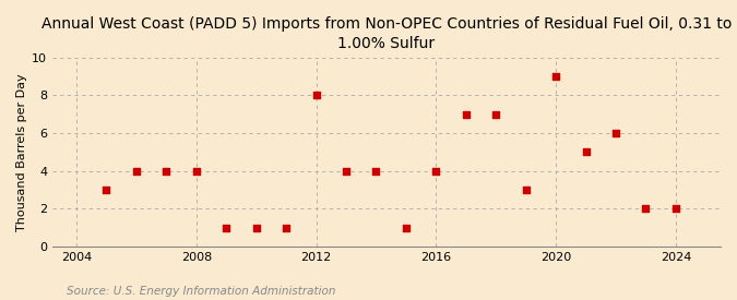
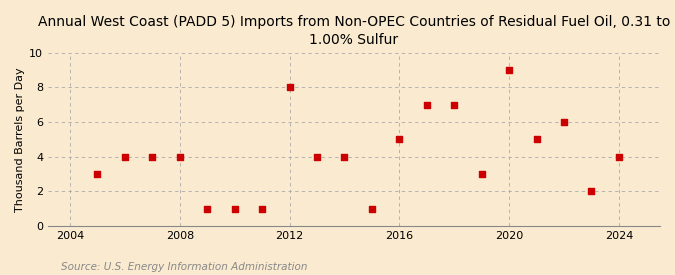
2016: 4 -> 5
2024: 2 -> 4
